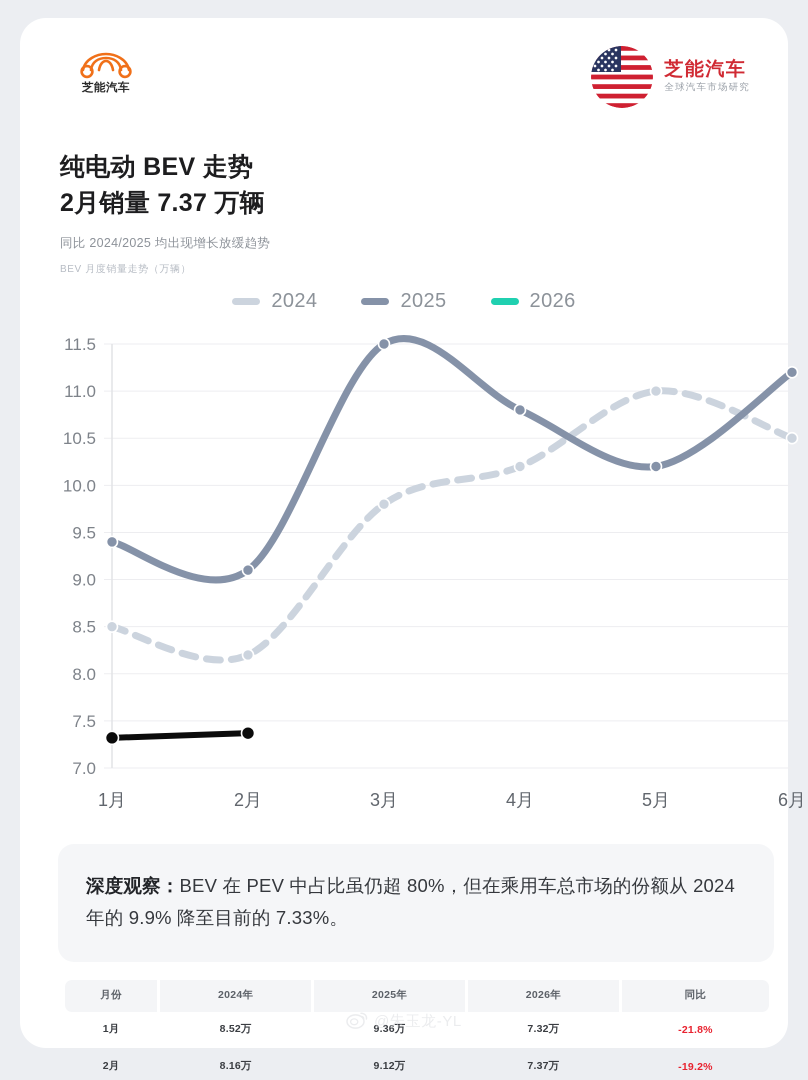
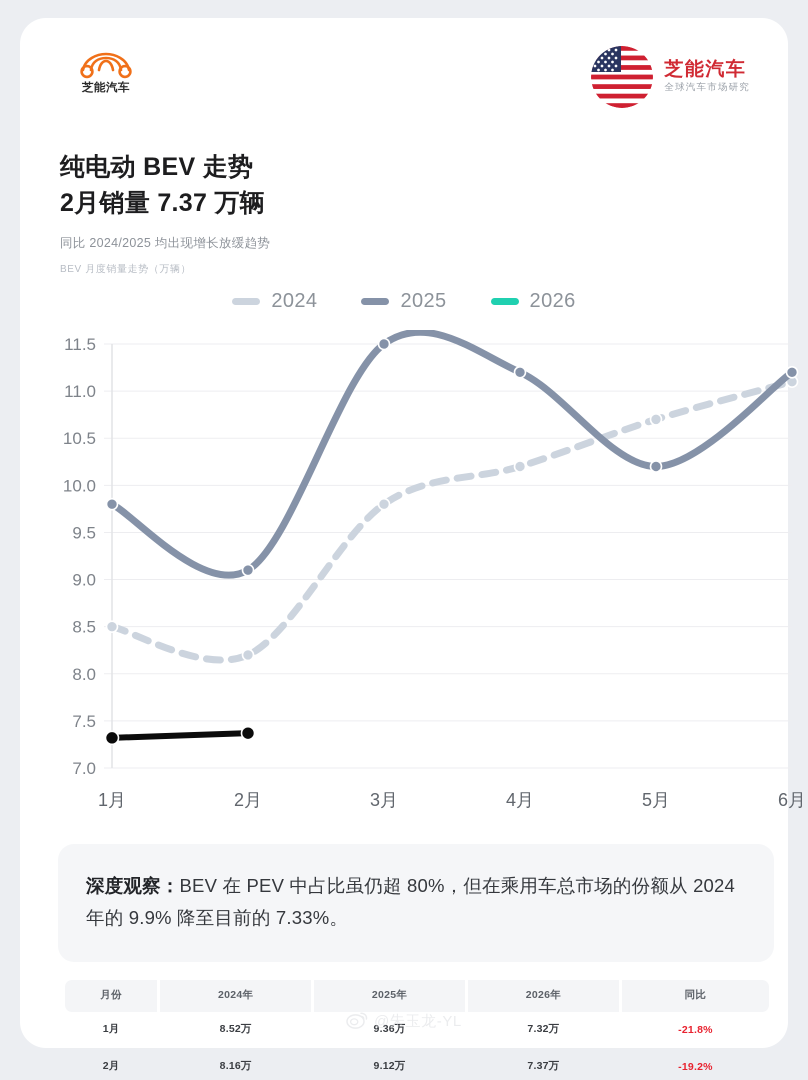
2025/1月: 9.4 -> 9.8
2025/4月: 10.8 -> 11.2
2024/5月: 11.0 -> 10.7
2024/6月: 10.5 -> 11.1
